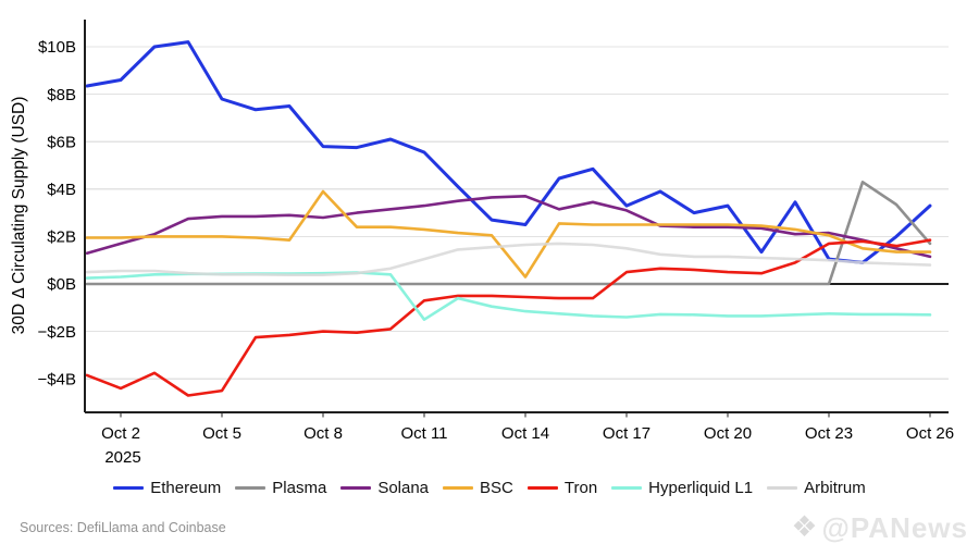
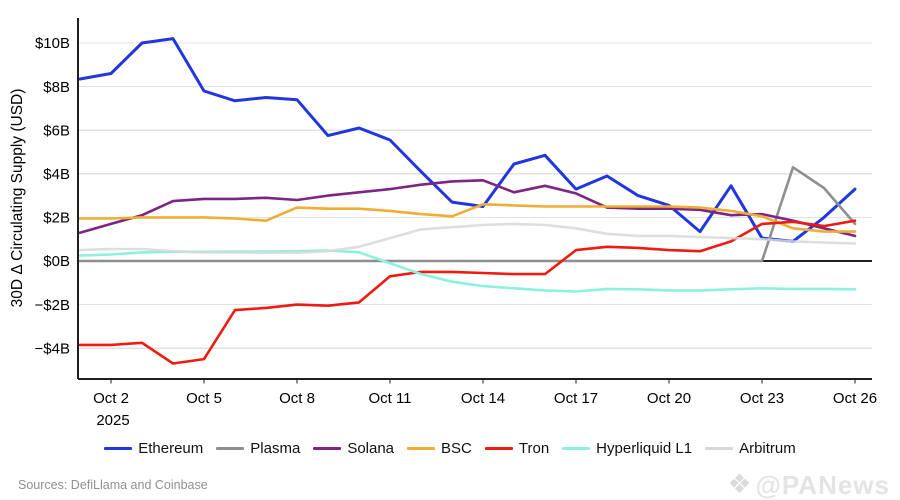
Tron/Oct 2: -$4.4B -> -$3.9B
Ethereum/Oct 8: $5.8B -> $7.4B
BSC/Oct 8: $3.9B -> $2.5B
Hyperliquid L1/Oct 11: -$1.5B -> -$0.1B
BSC/Oct 14: $0.3B -> $2.6B
Ethereum/Oct 20: $3.3B -> $2.5B
